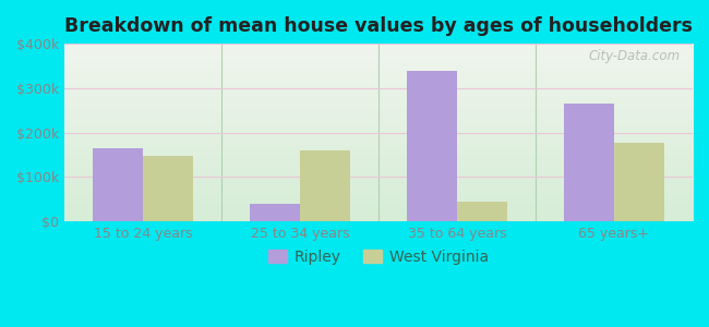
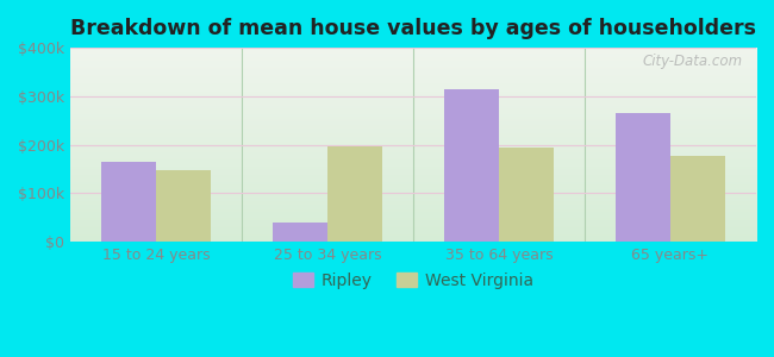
West Virginia/25 to 34 years: $160k -> $197k
Ripley/35 to 64 years: $340k -> $315k
West Virginia/35 to 64 years: $45k -> $193k
